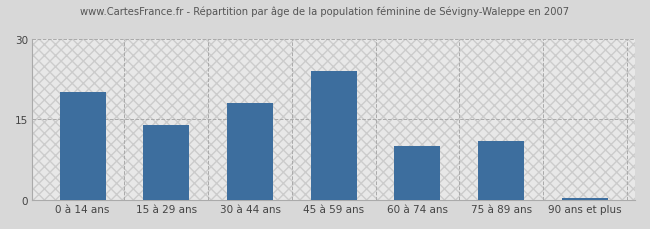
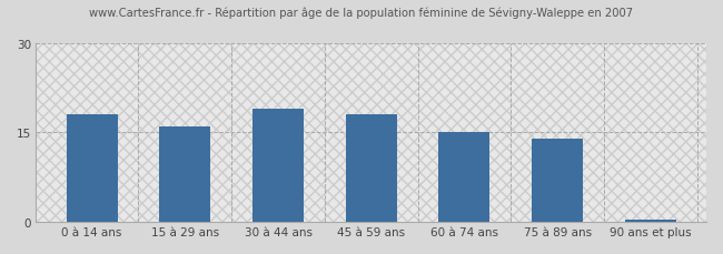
0 à 14 ans: 20.0 -> 18.0
15 à 29 ans: 14.0 -> 16.0
30 à 44 ans: 18.0 -> 19.0
45 à 59 ans: 24.0 -> 18.0
60 à 74 ans: 10.0 -> 15.0
75 à 89 ans: 11.0 -> 14.0
